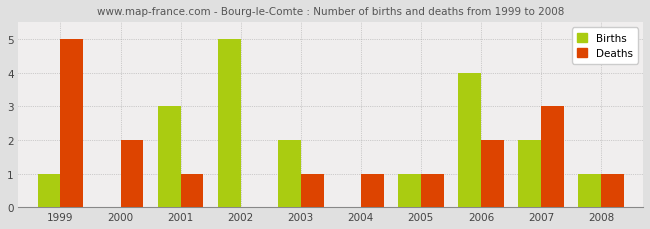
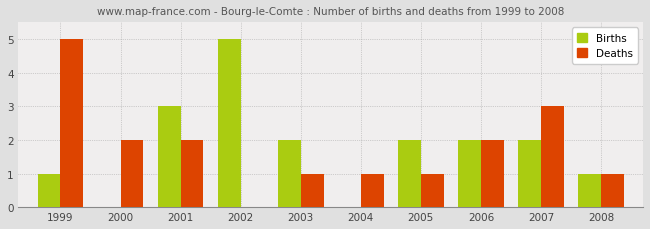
Deaths/2001: 1 -> 2
Births/2005: 1 -> 2
Births/2006: 4 -> 2
